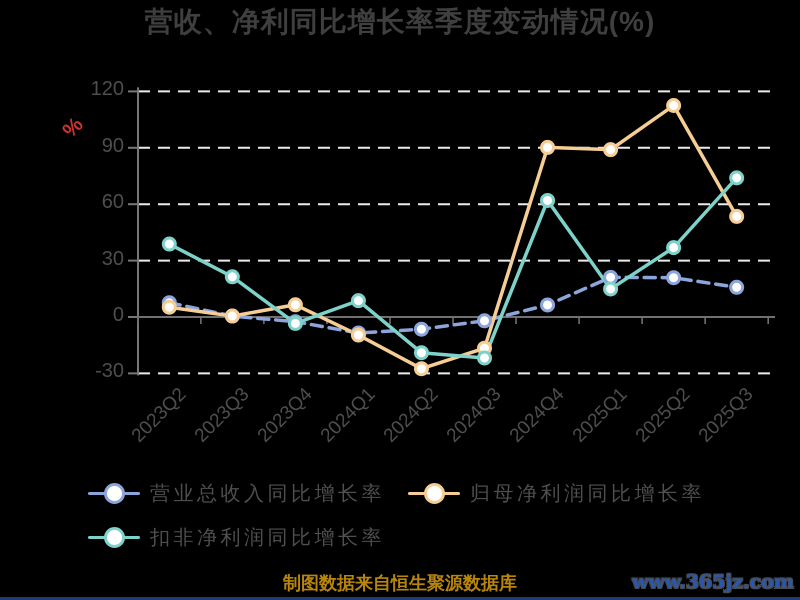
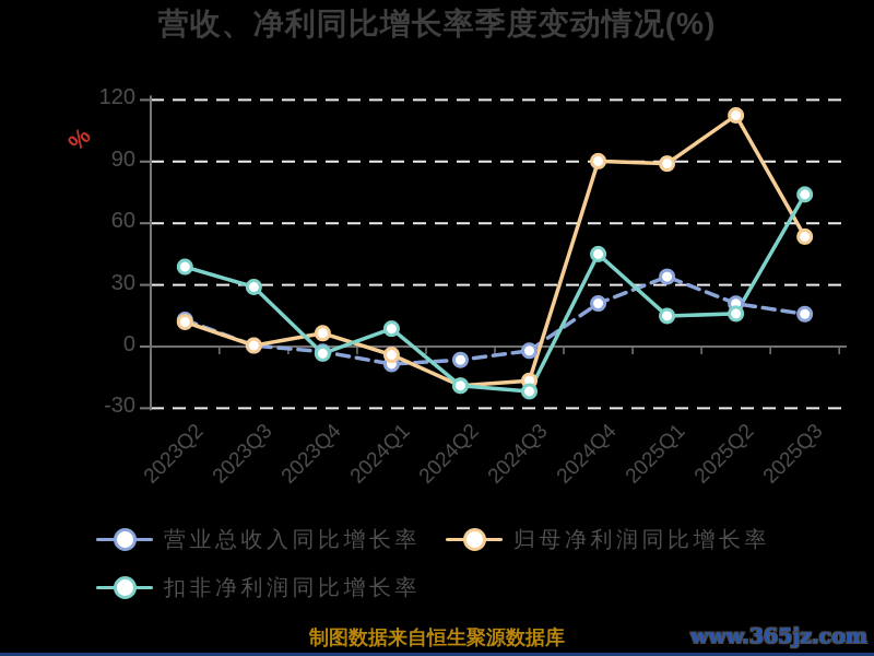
营业总收入同比增长率/2023Q2: 8 -> 13
归母净利润同比增长率/2023Q2: 5 -> 12
扣非净利润同比增长率/2023Q3: 21 -> 29
归母净利润同比增长率/2024Q1: -10 -> -4
归母净利润同比增长率/2024Q2: -28 -> -19
营业总收入同比增长率/2024Q4: 6 -> 21
扣非净利润同比增长率/2024Q4: 62 -> 45
营业总收入同比增长率/2025Q1: 21 -> 34
扣非净利润同比增长率/2025Q2: 37 -> 16
